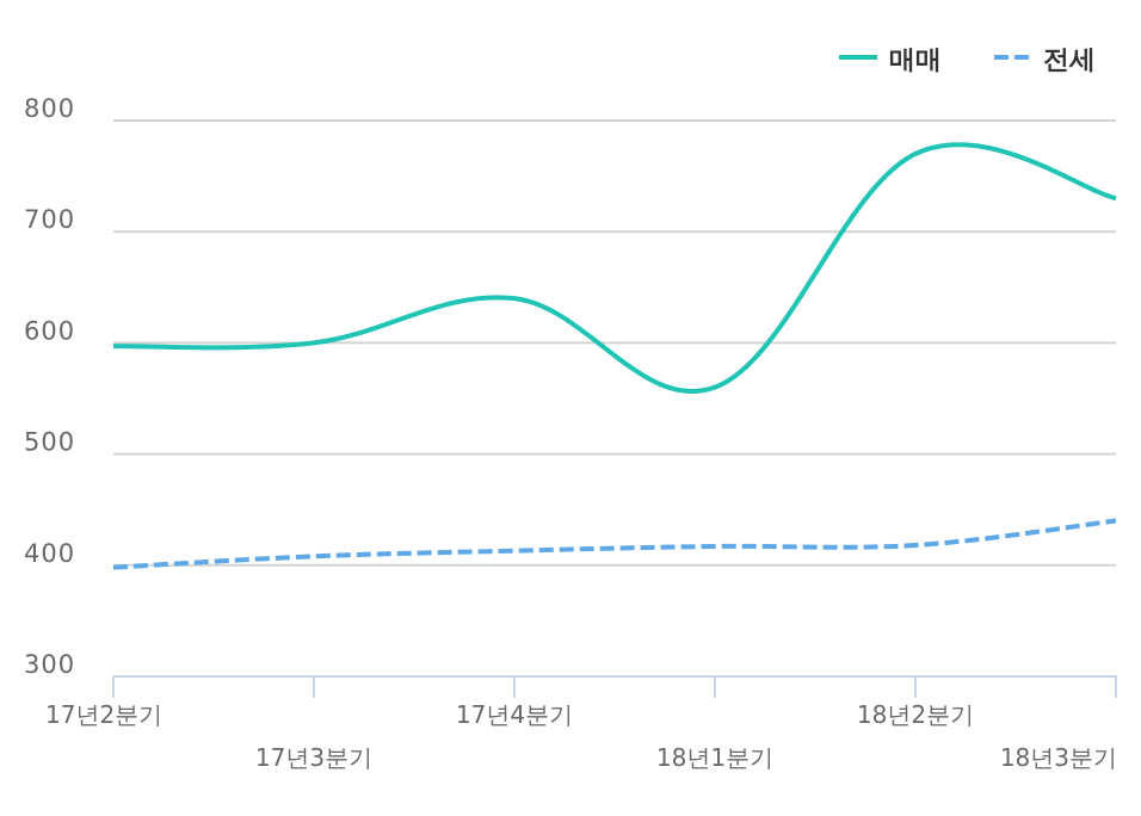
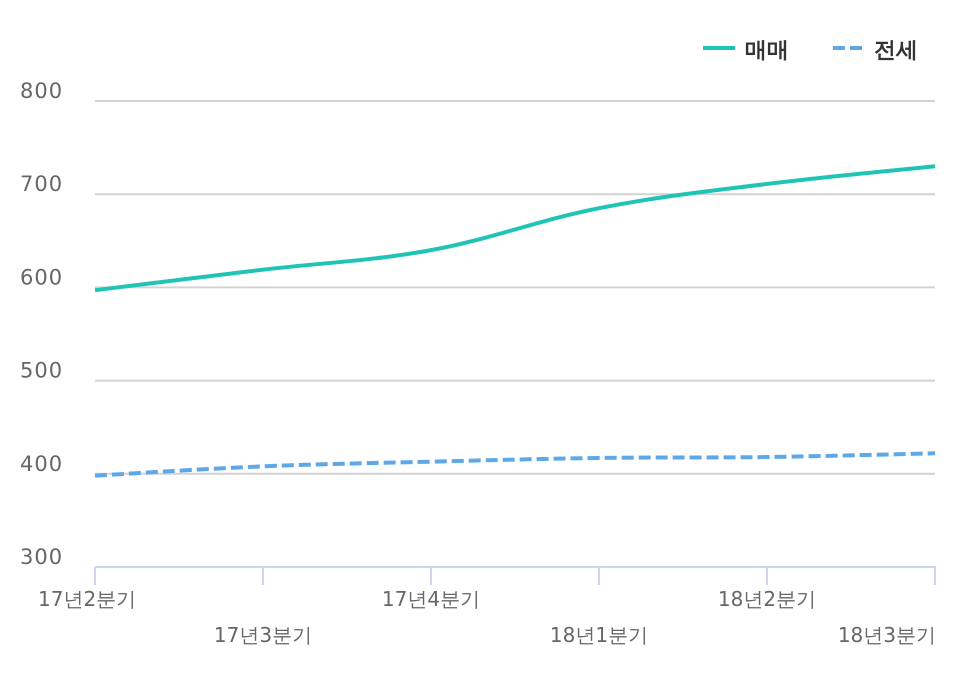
매매/17년3분기: 600 -> 620
매매/18년1분기: 560 -> 680
매매/18년2분기: 770 -> 710
전세/18년3분기: 440 -> 420
